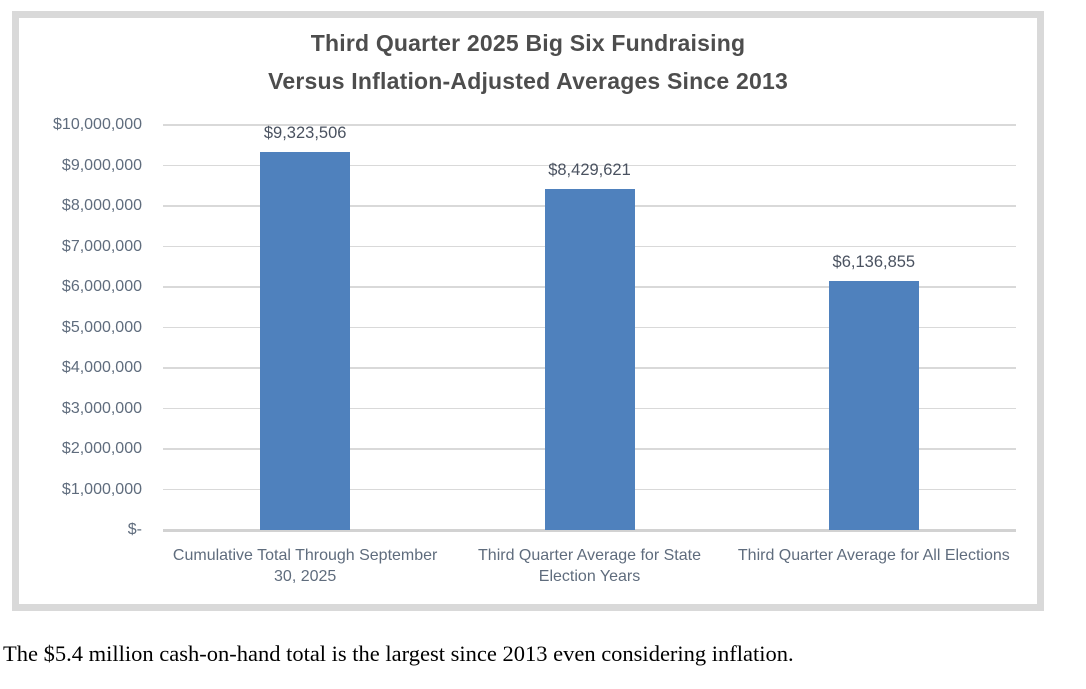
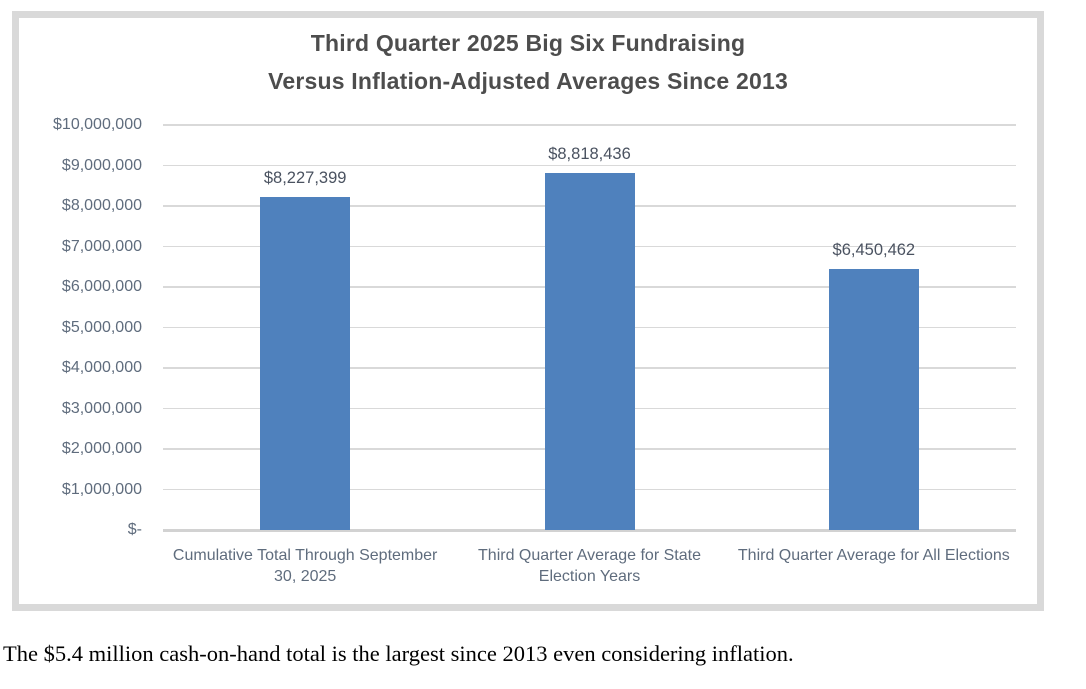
Cumulative Total Through September 30, 2025: $9,323,506 -> $8,227,399
Third Quarter Average for State Election Years: $8,429,621 -> $8,818,436
Third Quarter Average for All Elections: $6,136,855 -> $6,450,462
